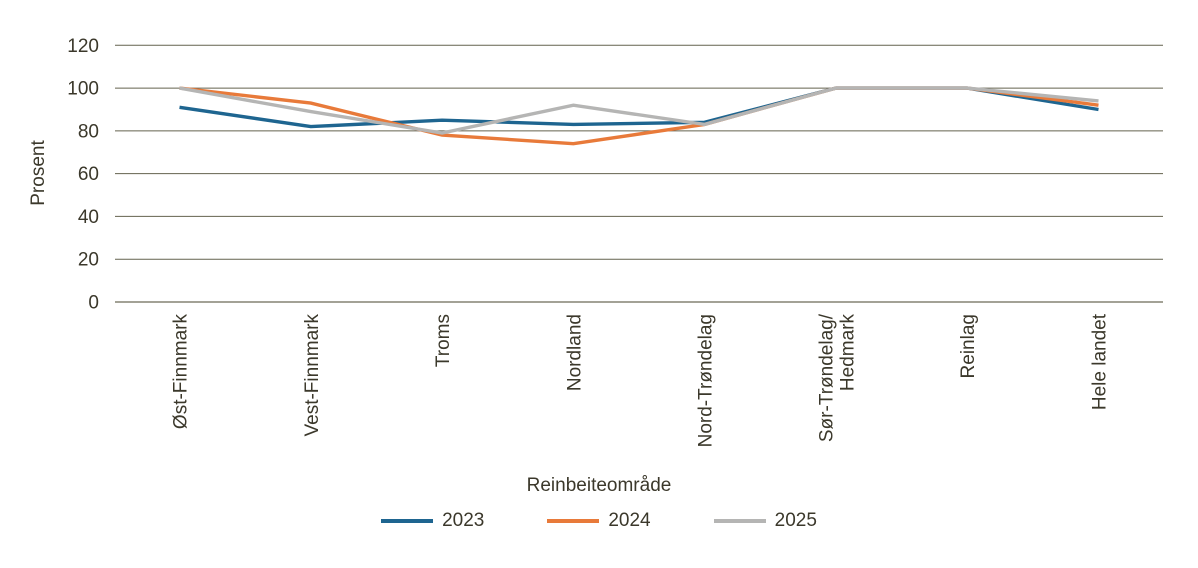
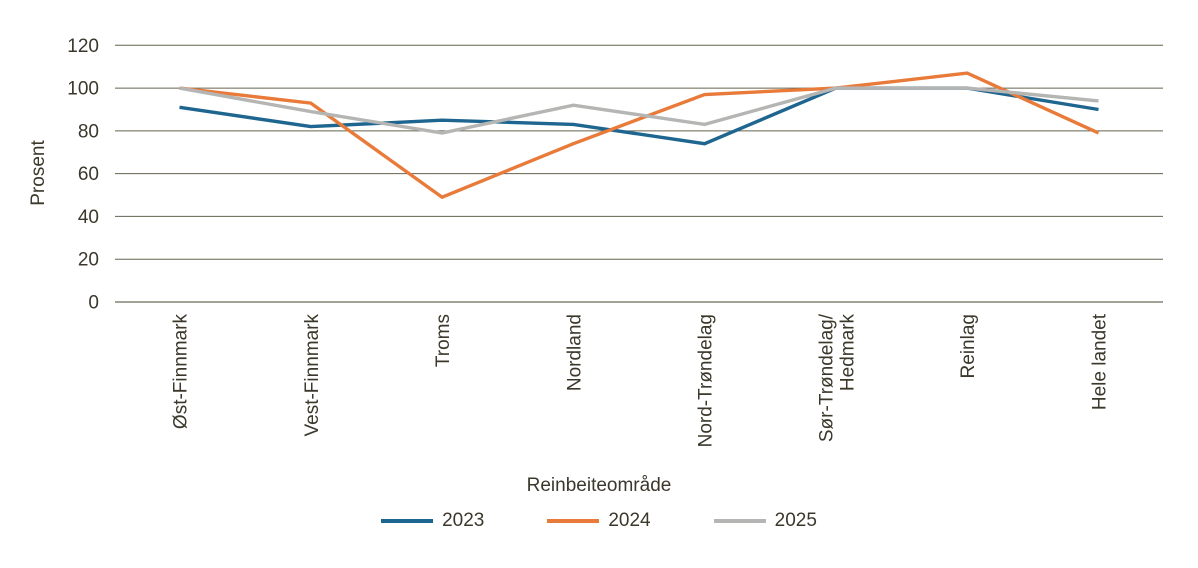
2024/Troms: 78 -> 49
2023/Nord-Trøndelag: 84 -> 74
2024/Nord-Trøndelag: 83 -> 97
2024/Reinlag: 100 -> 107
2024/Hele landet: 92 -> 79
